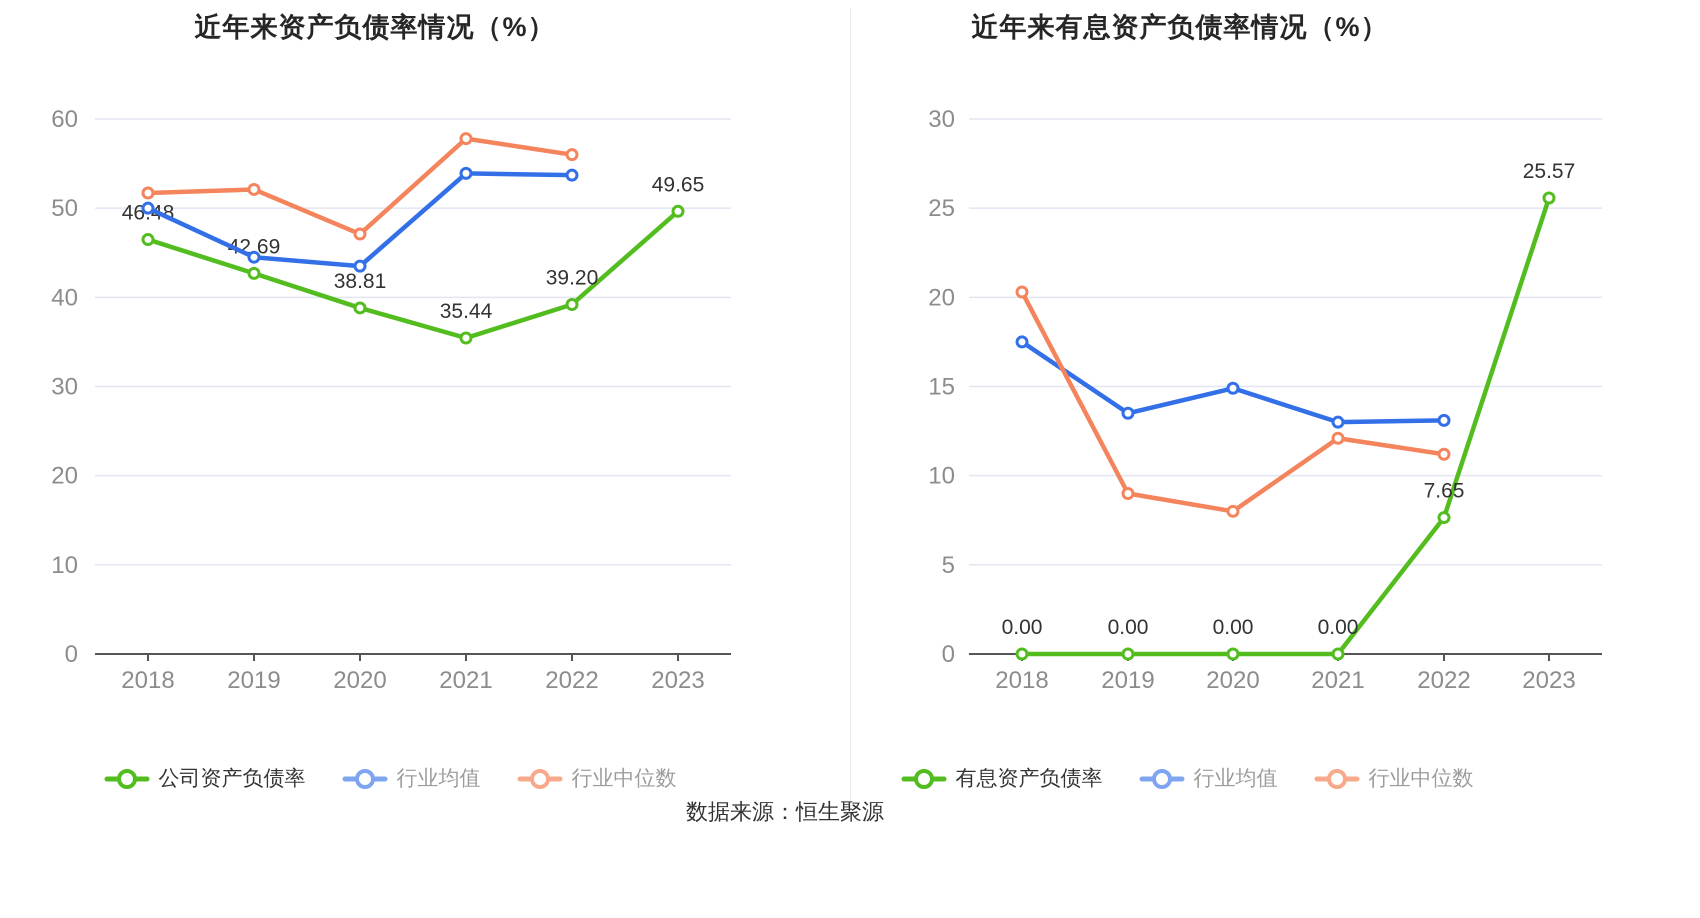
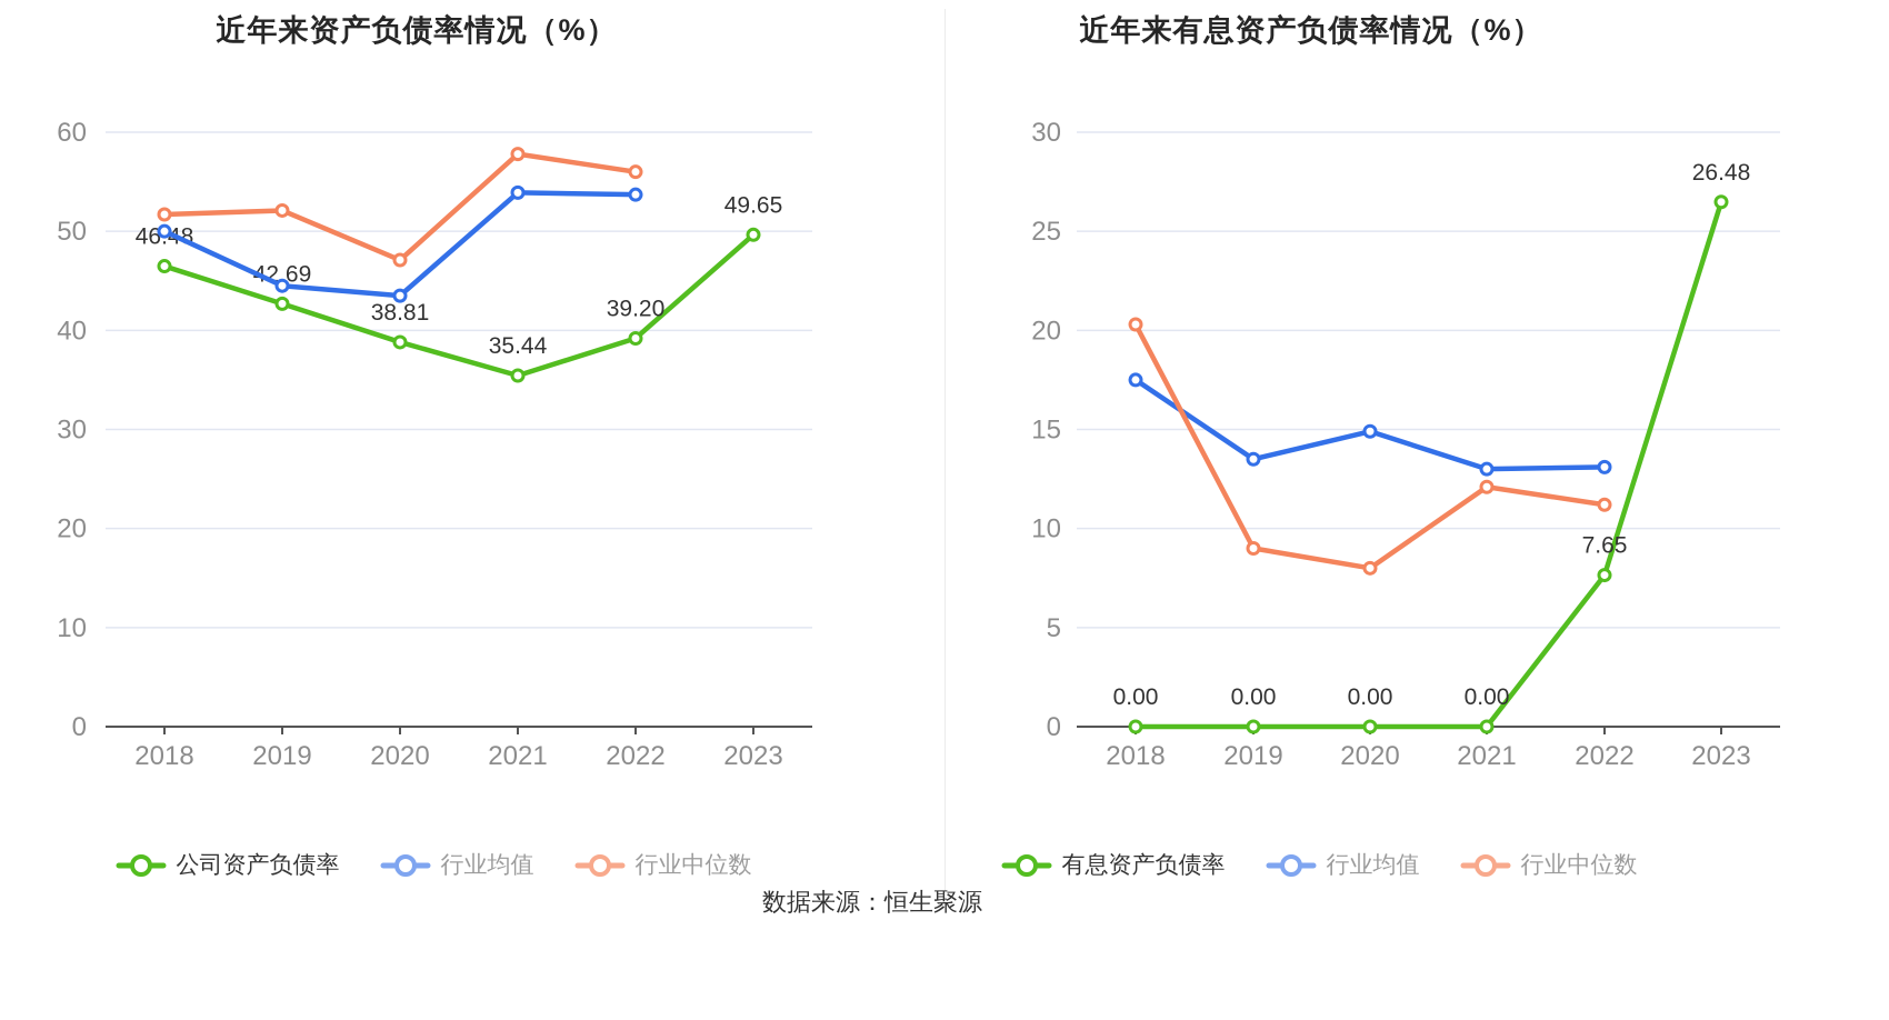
近年来有息资产负债率情况（%）/有息资产负债率/2023: 25.57 -> 26.48
